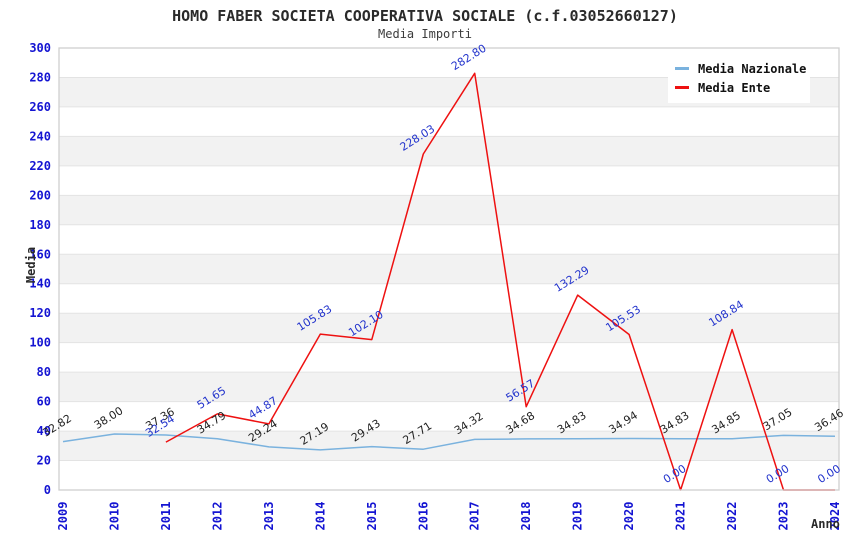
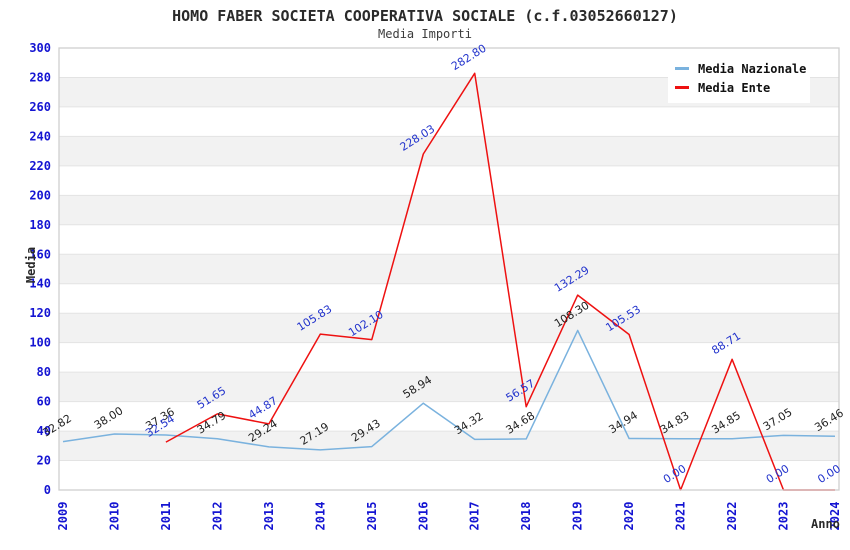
Media Nazionale/2016: 27.71 -> 58.94
Media Nazionale/2019: 34.83 -> 108.30
Media Ente/2022: 108.84 -> 88.71
